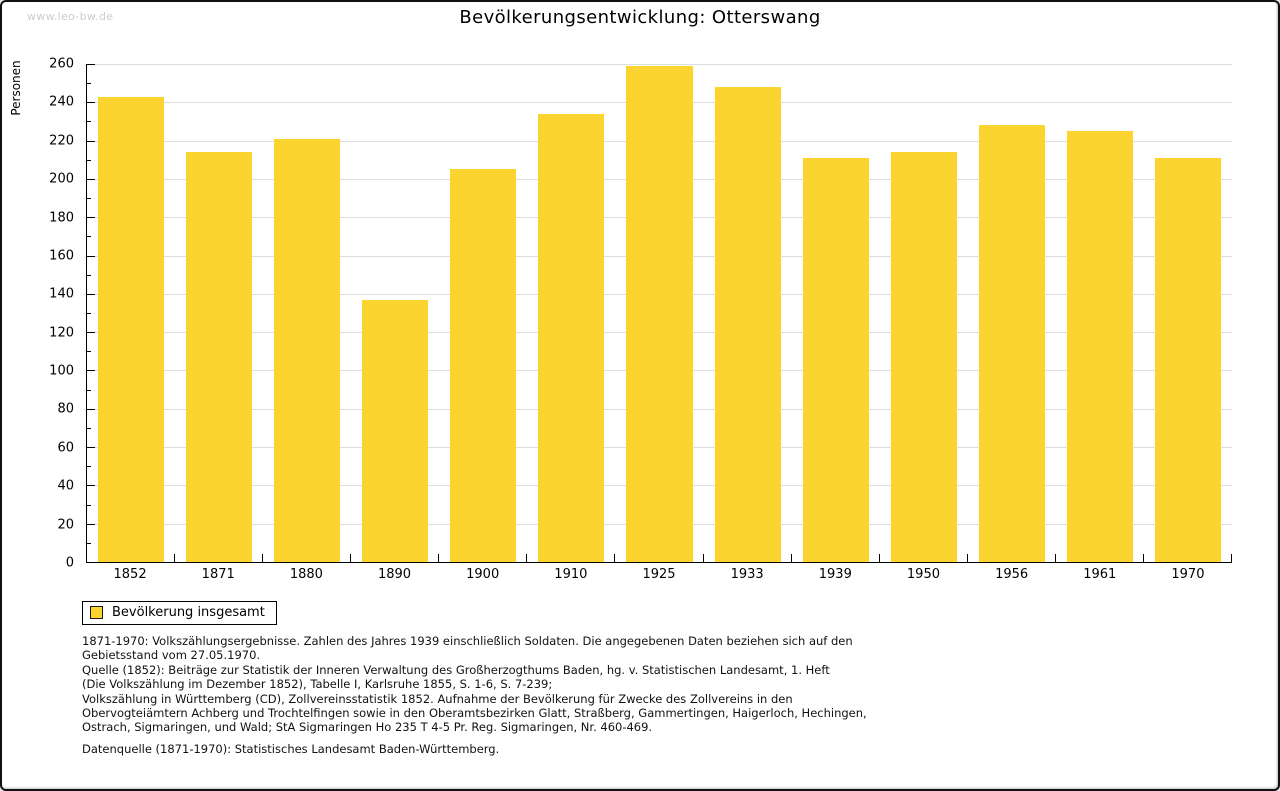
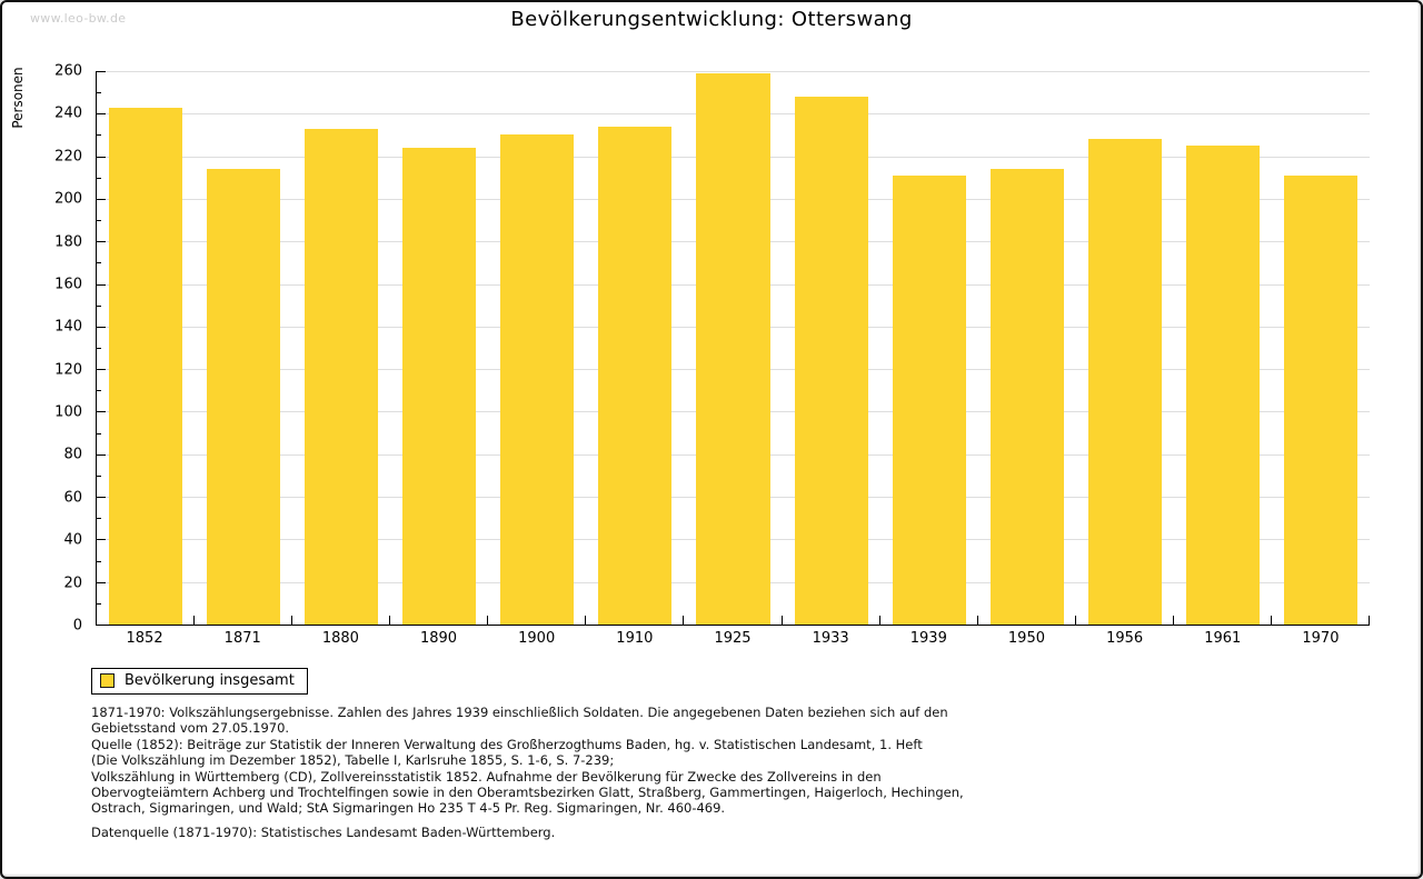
1880: 221 -> 233
1890: 137 -> 224
1900: 205 -> 230
